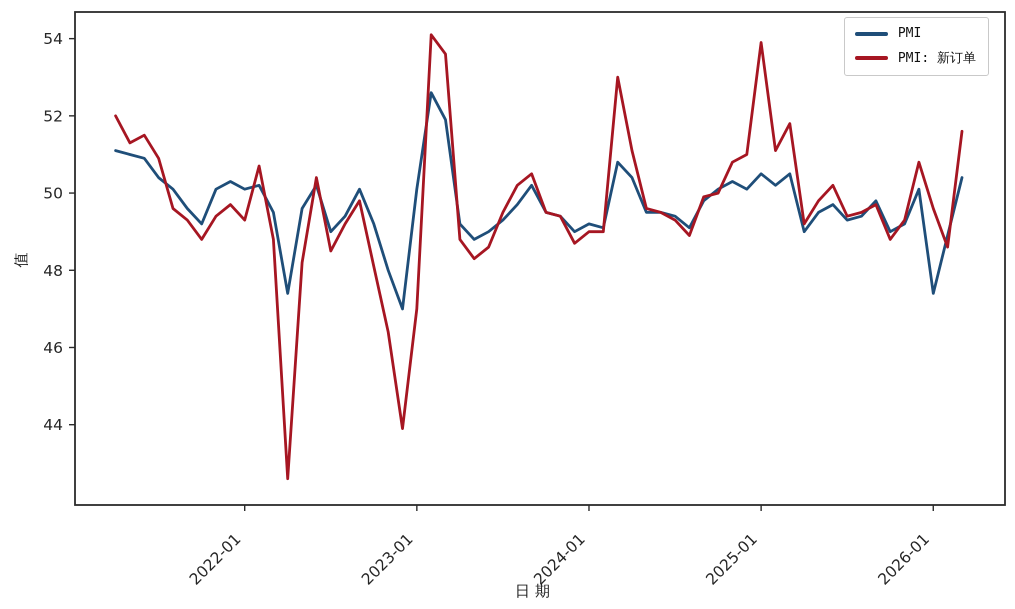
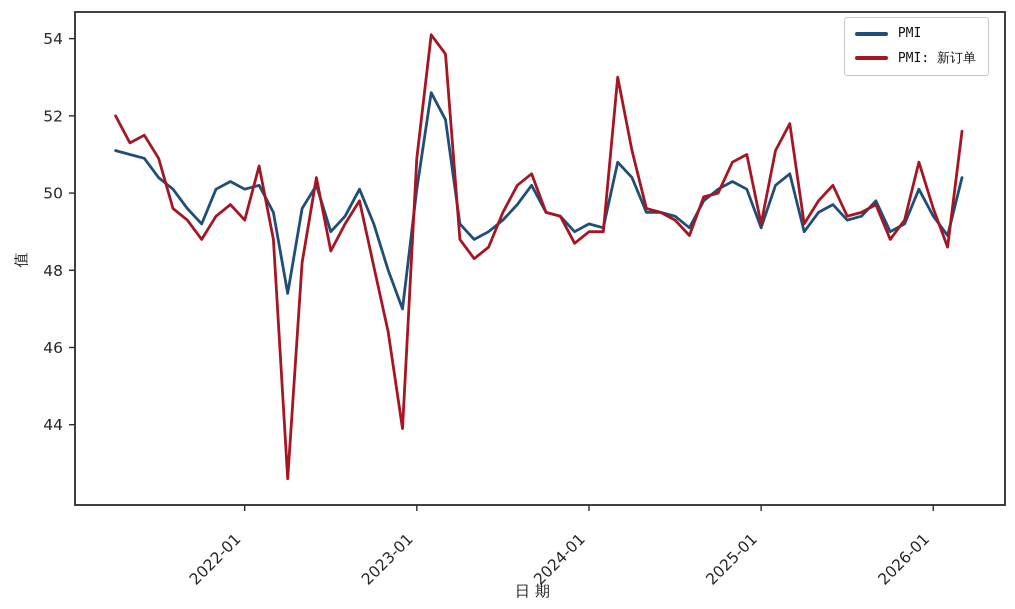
PMI: 新订单/2023-01: 47.0 -> 50.9
PMI/2025-01: 50.5 -> 49.1
PMI: 新订单/2025-01: 53.9 -> 49.2
PMI/2026-01: 47.4 -> 49.4
